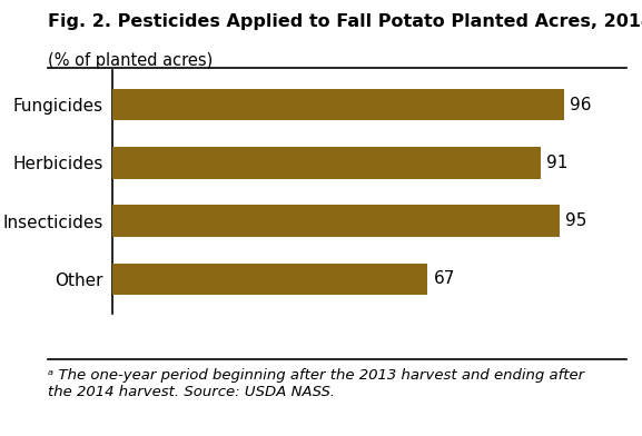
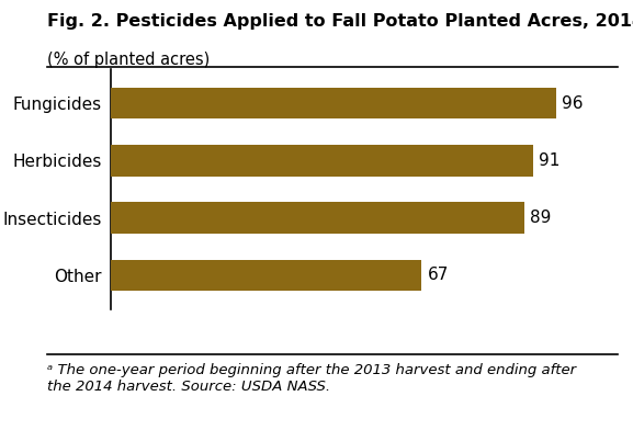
Insecticides: 95 -> 89
